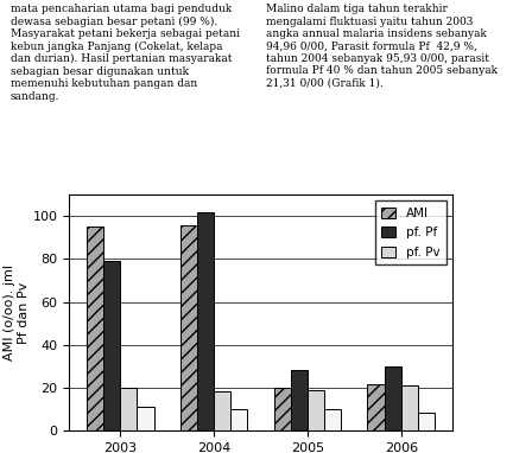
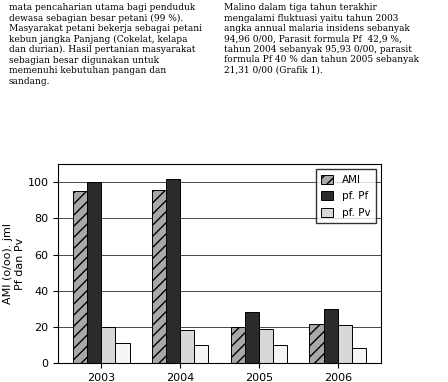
pf. Pf/2003: 79 -> 100
